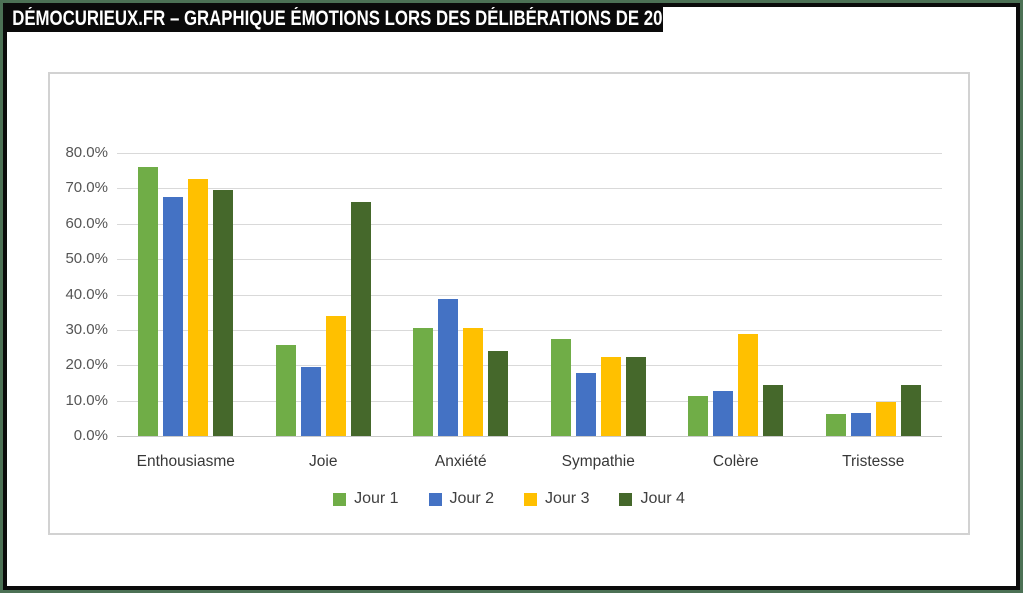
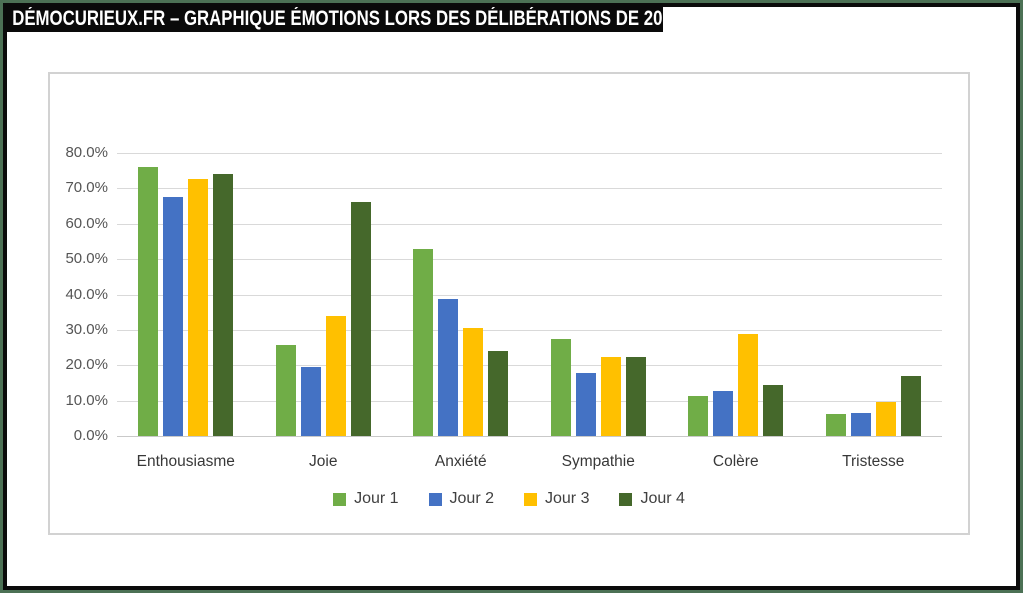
Jour 4/Enthousiasme: 70% -> 74%
Jour 1/Anxiété: 30% -> 53%
Jour 4/Tristesse: 14% -> 17%
